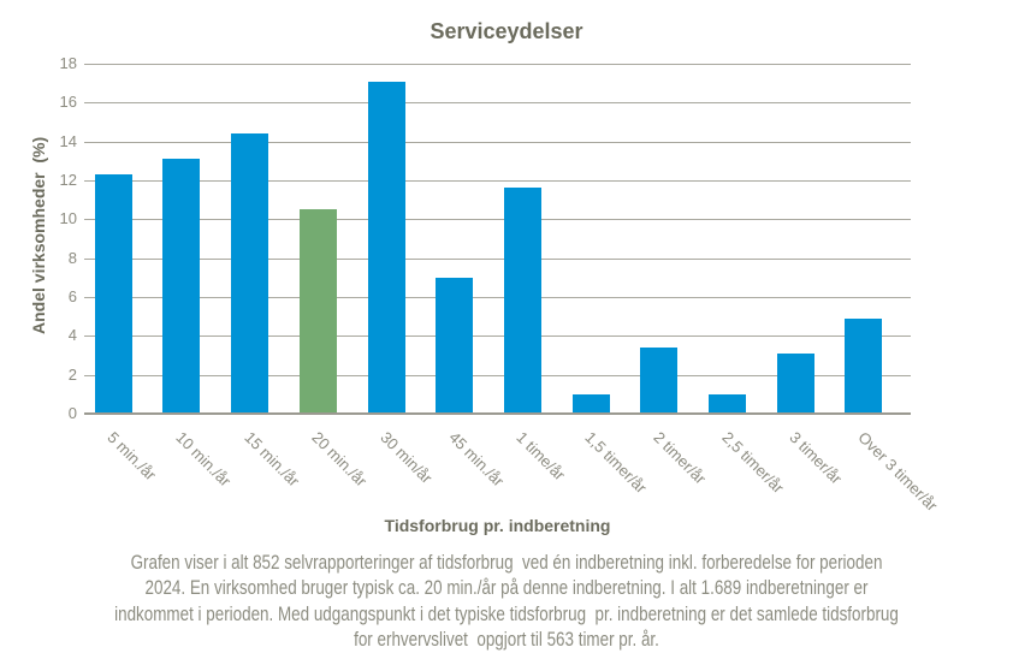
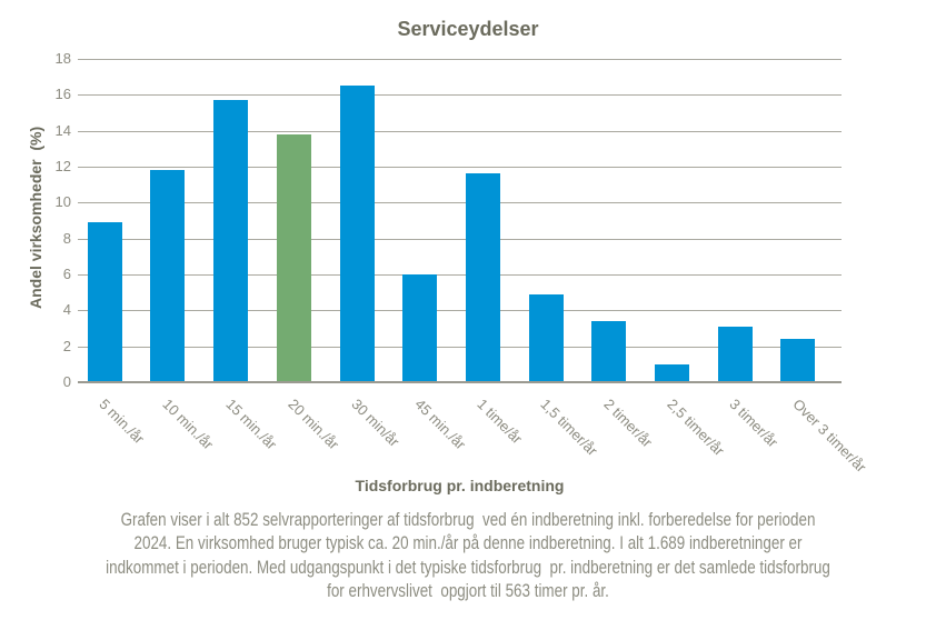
5 min./år: 12.3 -> 8.9
10 min./år: 13.1 -> 11.8
15 min./år: 14.4 -> 15.7
20 min./år: 10.5 -> 13.8
30 min/år: 17.1 -> 16.5
45 min./år: 7.0 -> 6.0
1,5 timer/år: 1.0 -> 4.9
Over 3 timer/år: 4.9 -> 2.4
